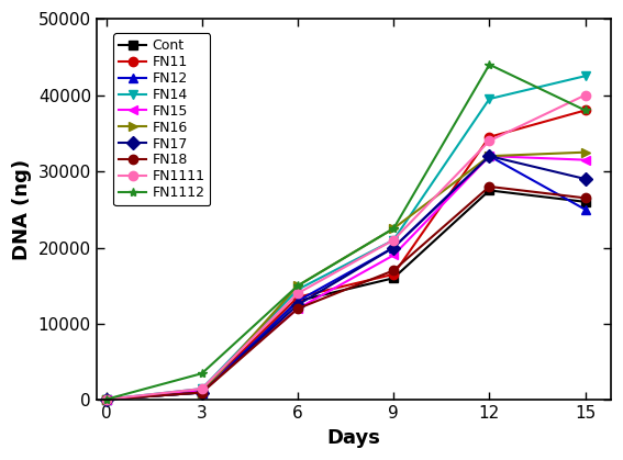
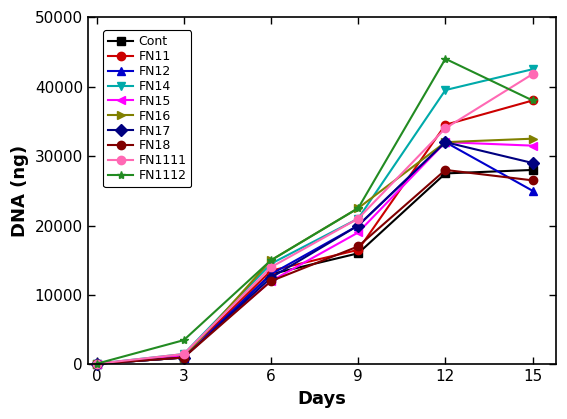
Cont/15: 26000 -> 28000
FN1111/15: 40000 -> 41800
